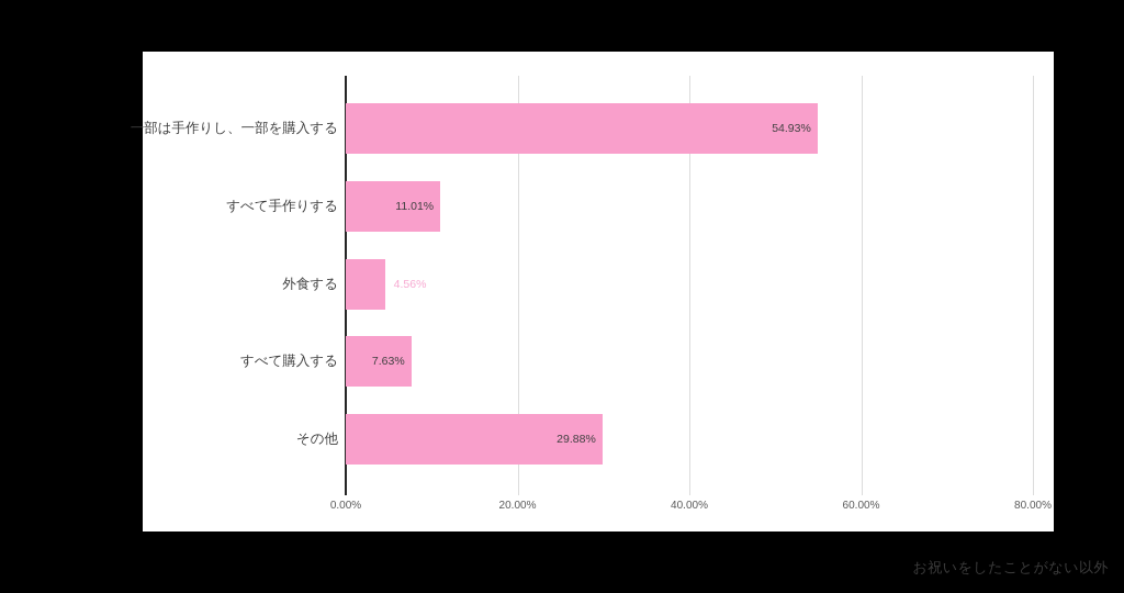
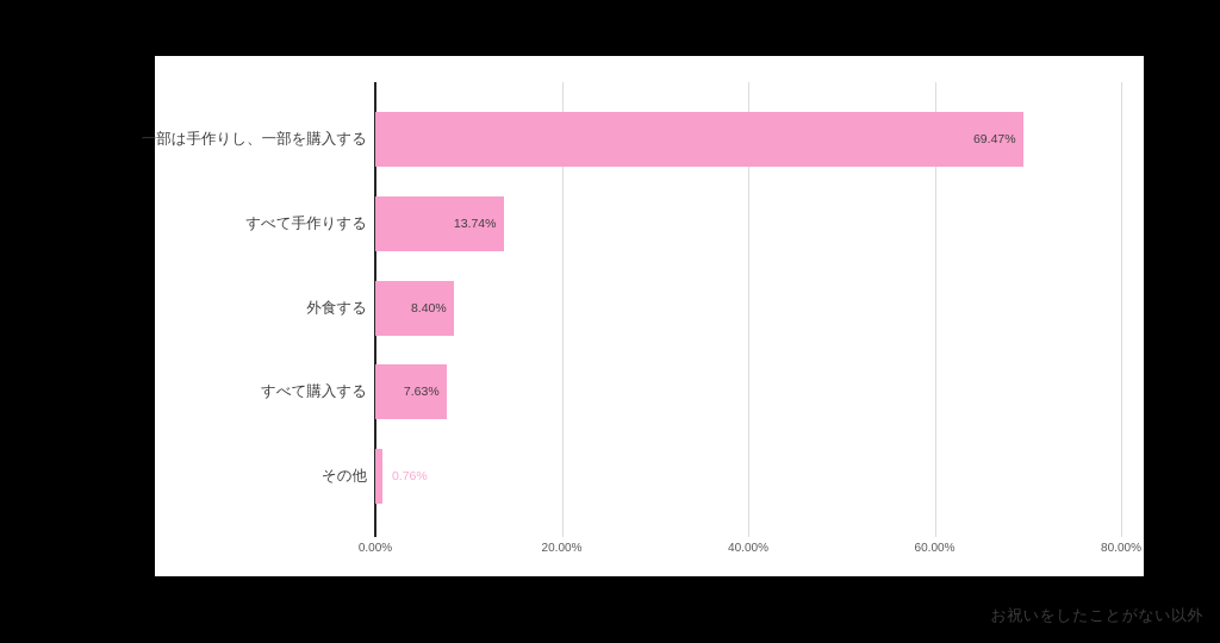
一部は手作りし、一部を購入する: 54.93% -> 69.47%
すべて手作りする: 11.01% -> 13.74%
外食する: 4.56% -> 8.40%
その他: 29.88% -> 0.76%
